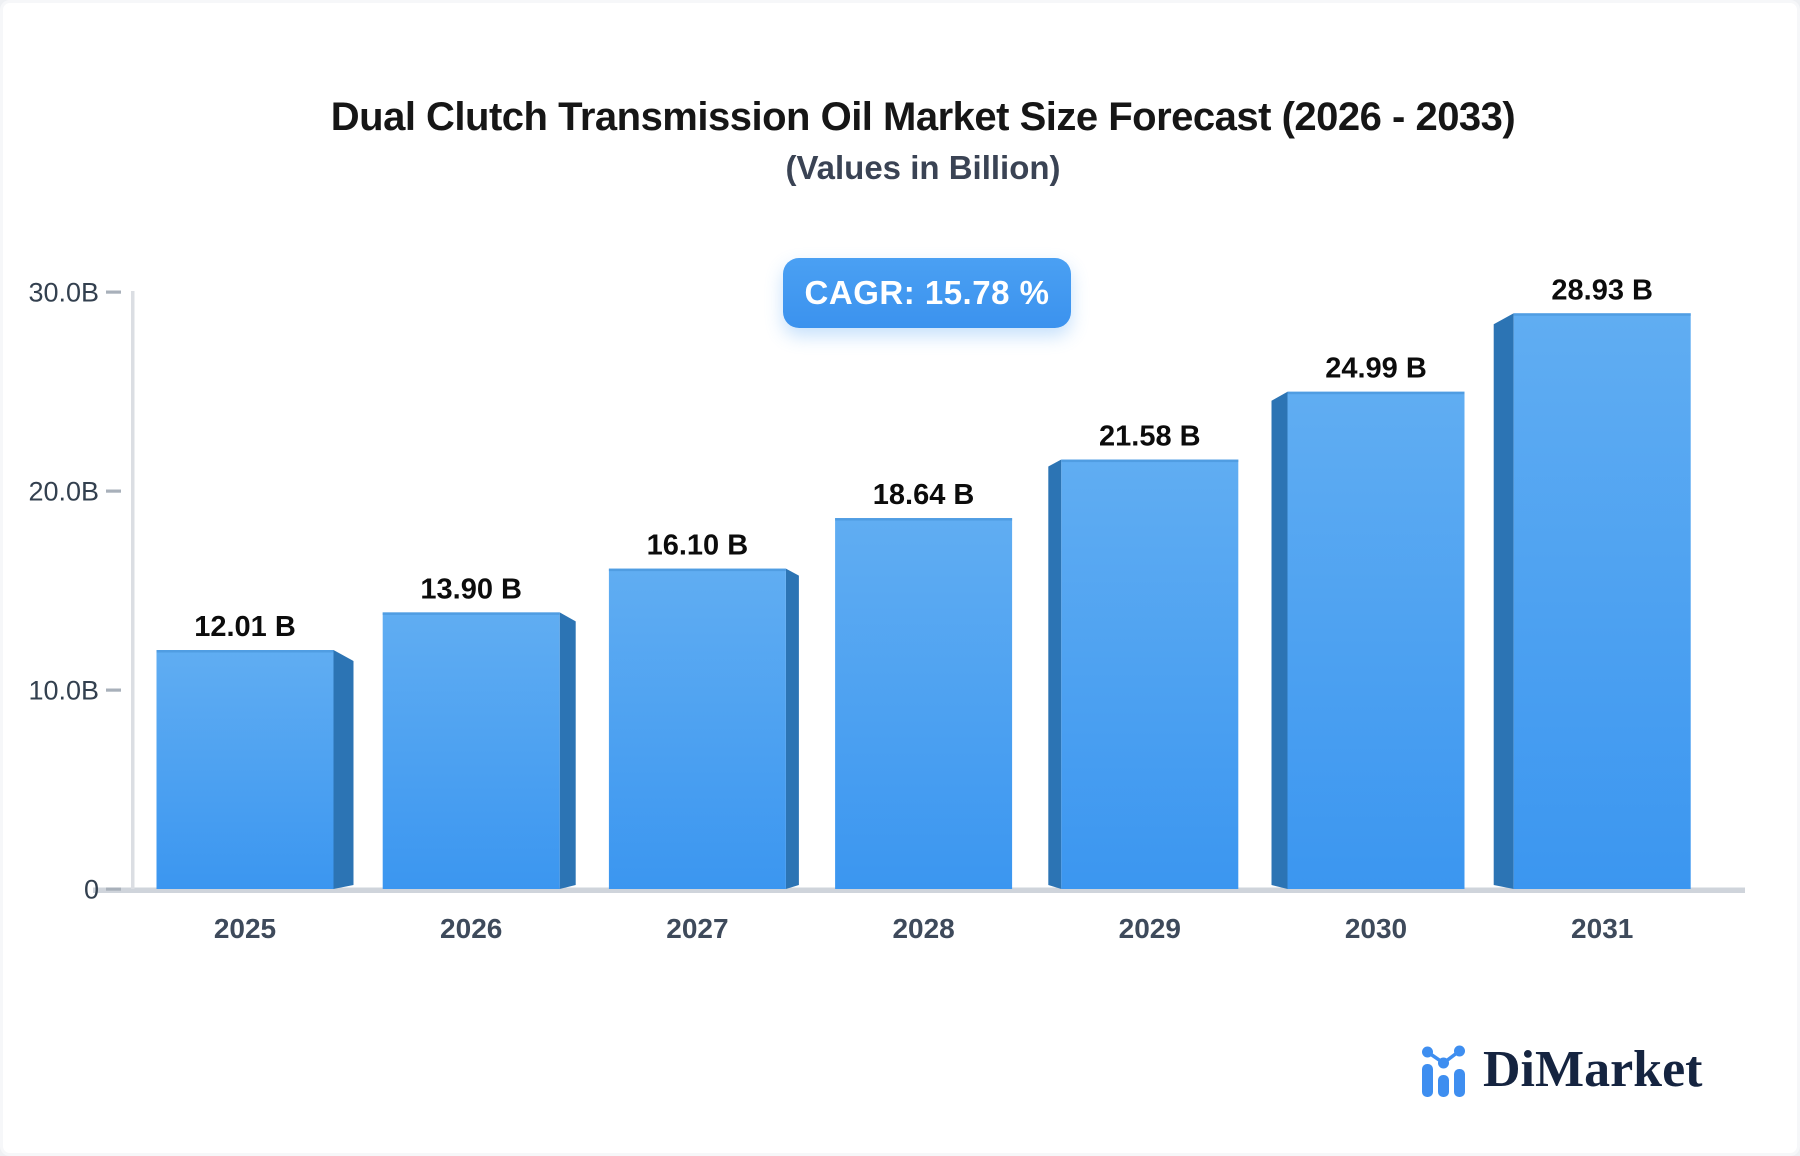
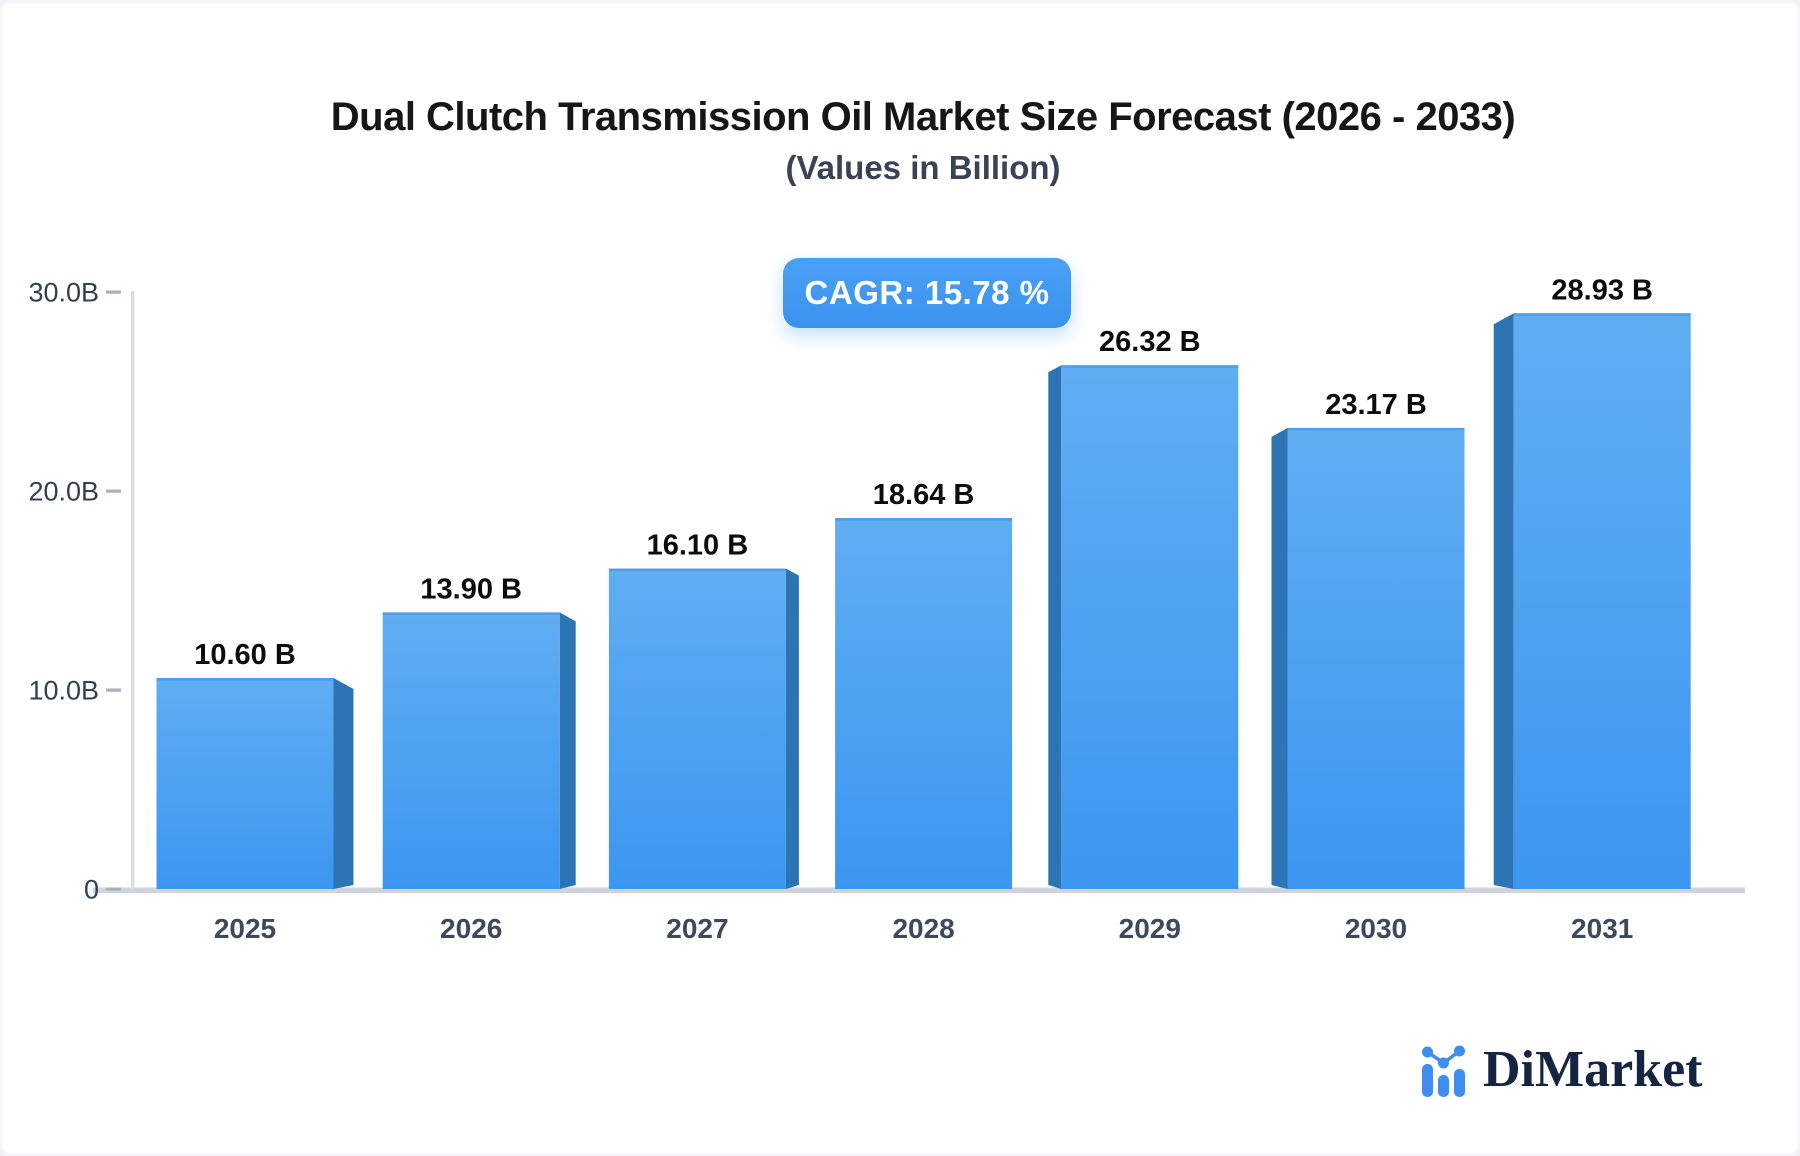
2025: 12.01 -> 10.60
2029: 21.58 -> 26.32
2030: 24.99 -> 23.17
